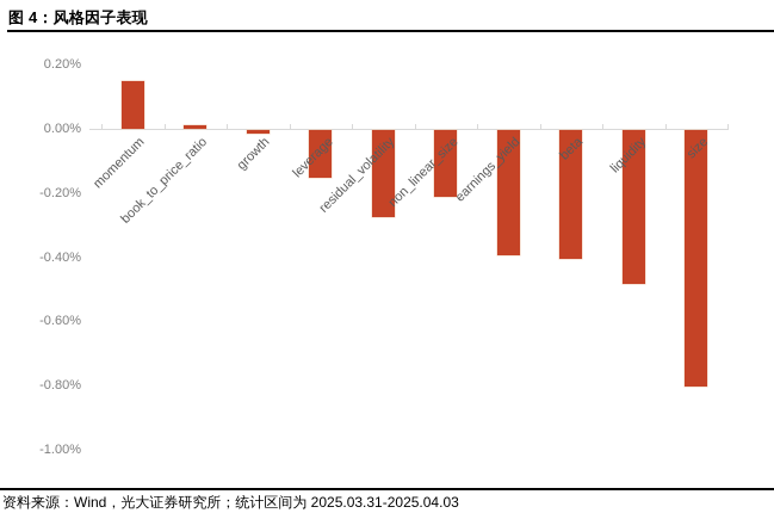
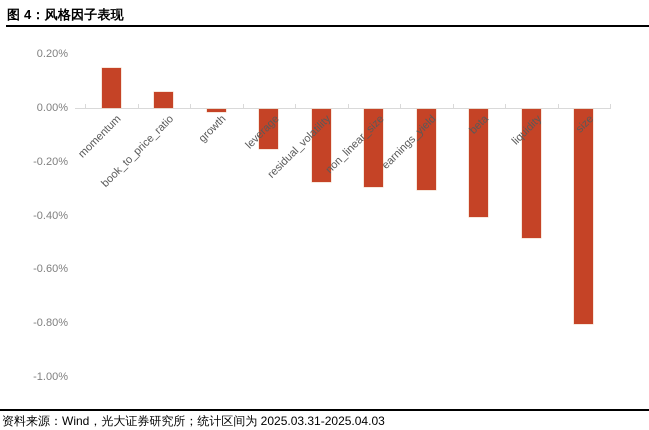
book_to_price_ratio: 0.01% -> 0.06%
non_linear_size: -0.21% -> -0.29%
earnings_yield: -0.39% -> -0.30%
